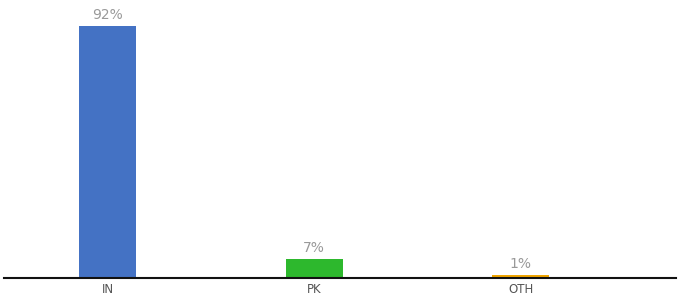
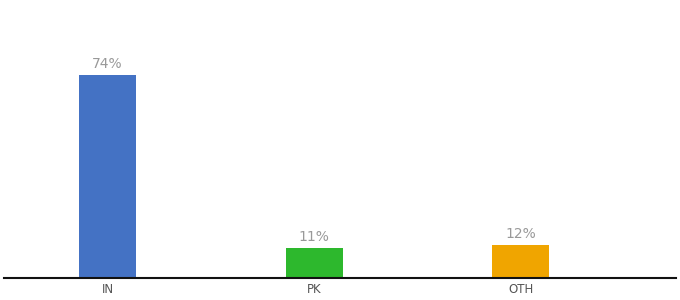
IN: 92% -> 74%
PK: 7% -> 11%
OTH: 1% -> 12%
